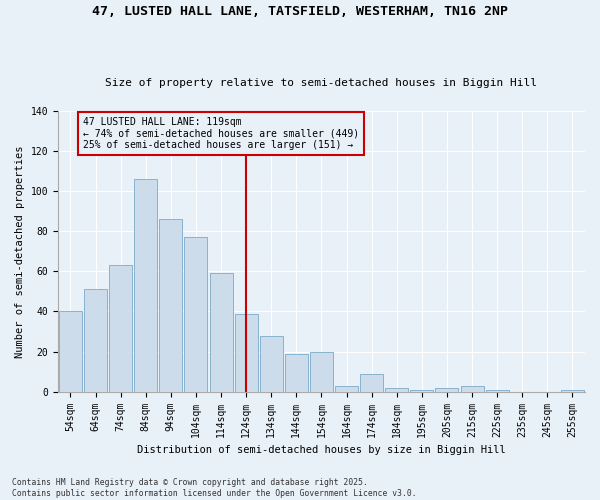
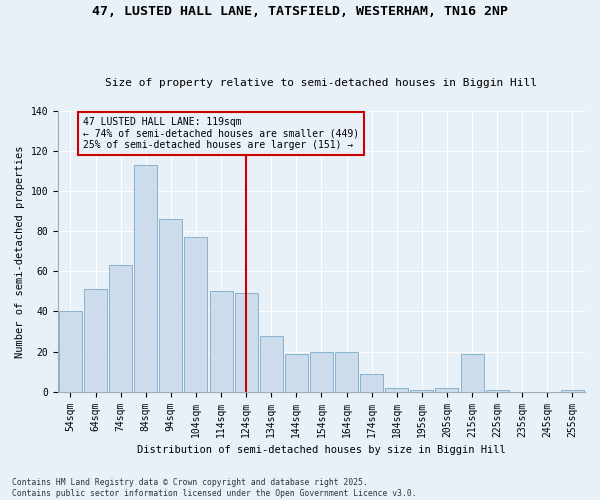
84sqm: 106 -> 113
114sqm: 59 -> 50
124sqm: 39 -> 49
164sqm: 3 -> 20
215sqm: 3 -> 19
